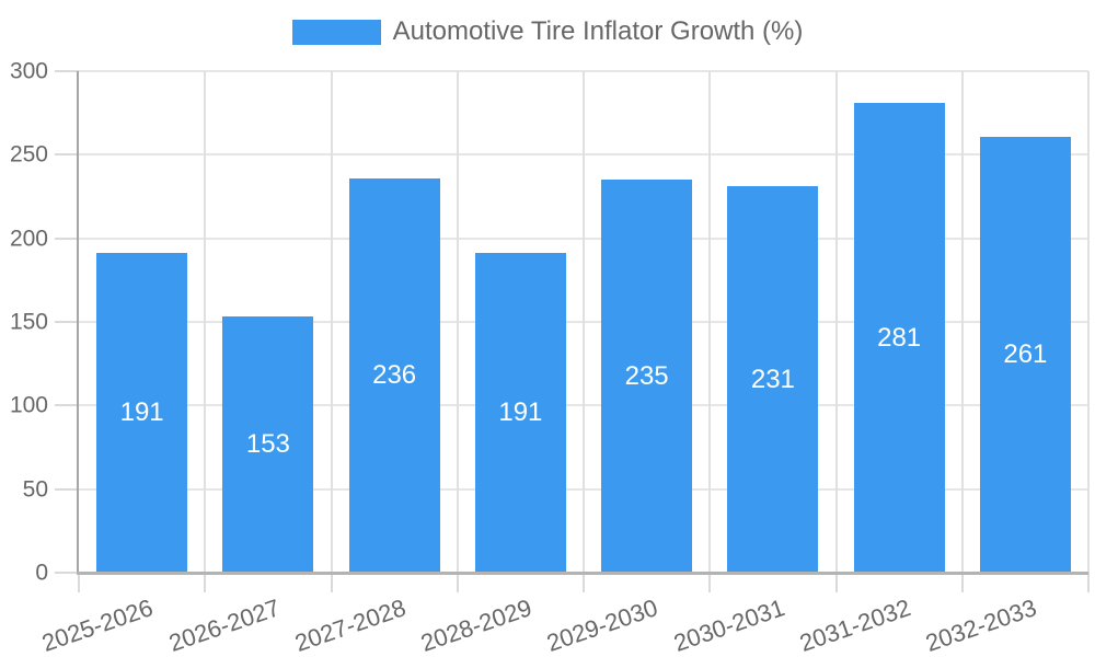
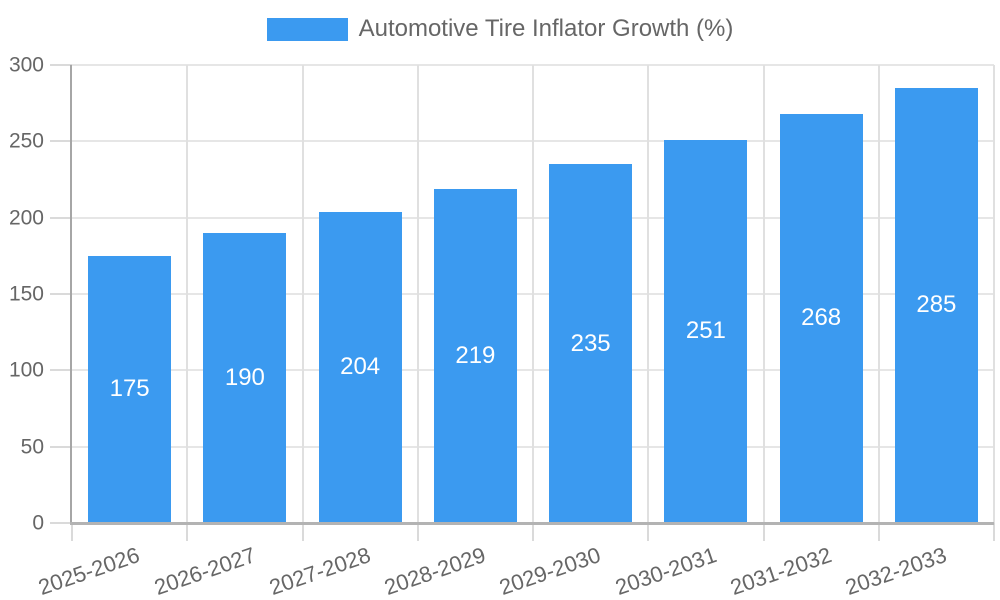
2025-2026: 191 -> 175
2026-2027: 153 -> 190
2027-2028: 236 -> 204
2028-2029: 191 -> 219
2030-2031: 231 -> 251
2031-2032: 281 -> 268
2032-2033: 261 -> 285
